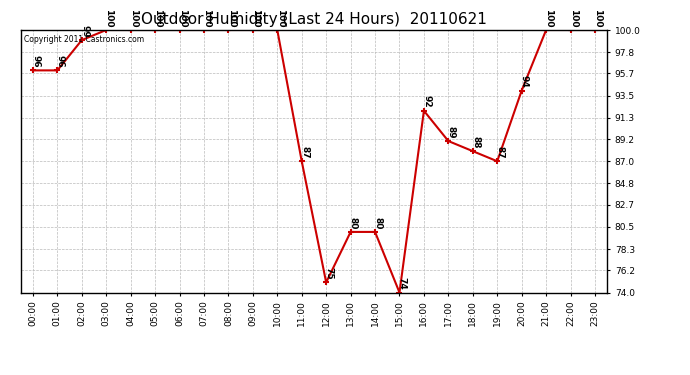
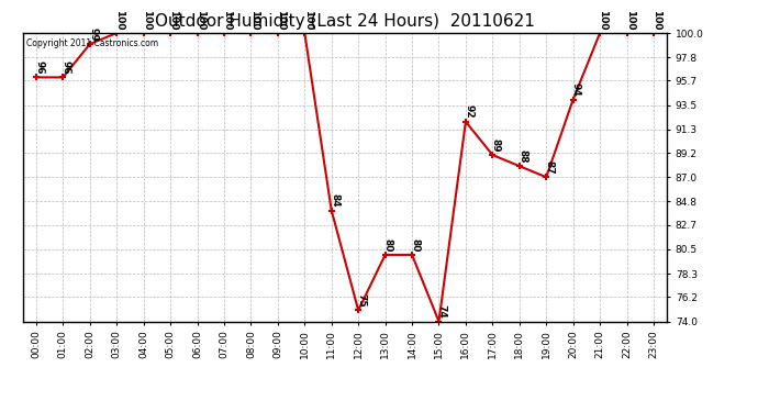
11:00: 87 -> 84
